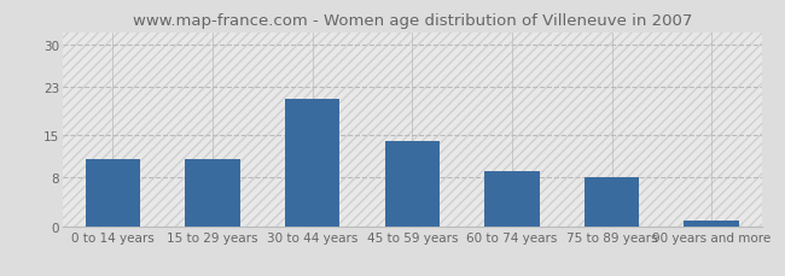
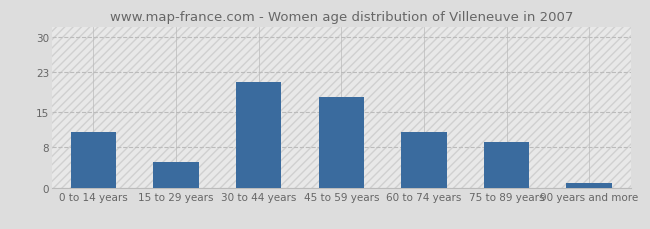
15 to 29 years: 11 -> 5
45 to 59 years: 14 -> 18
60 to 74 years: 9 -> 11
75 to 89 years: 8 -> 9
